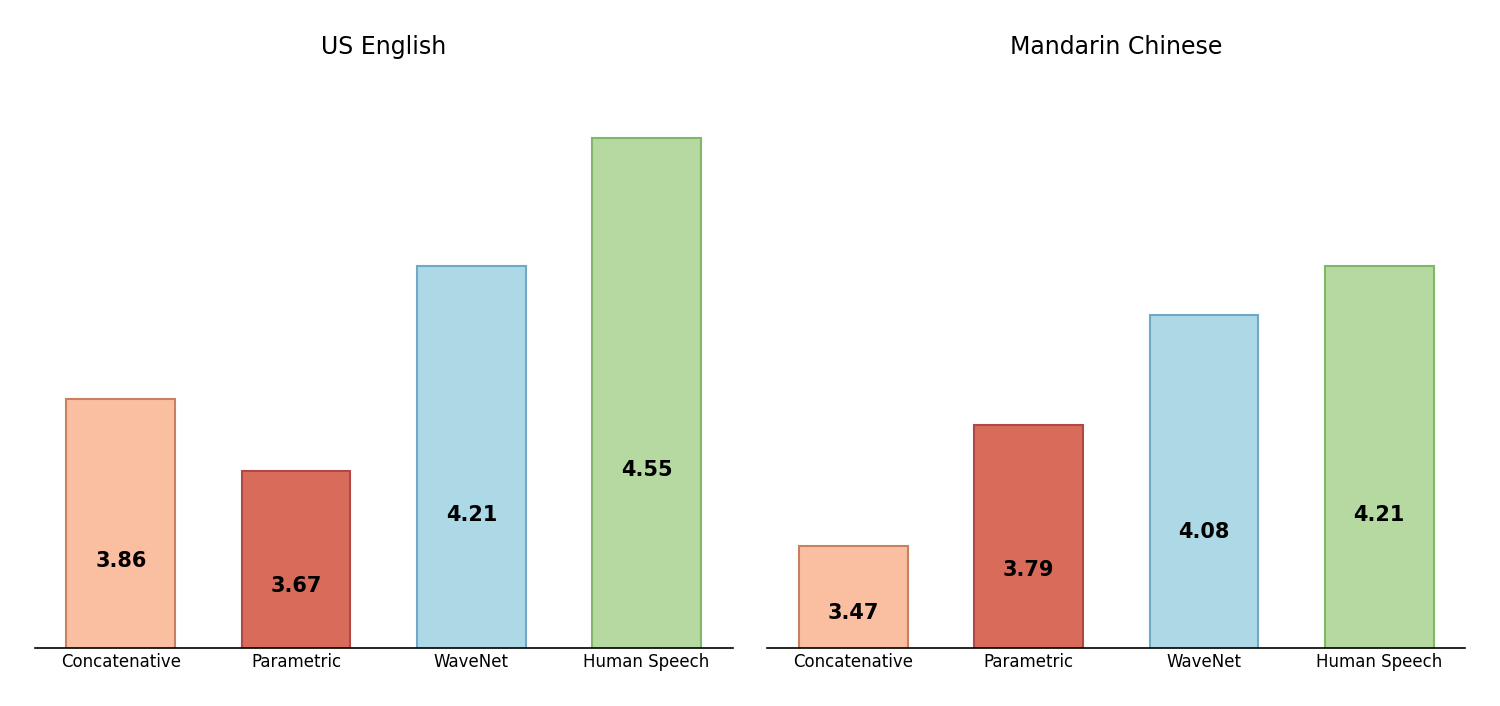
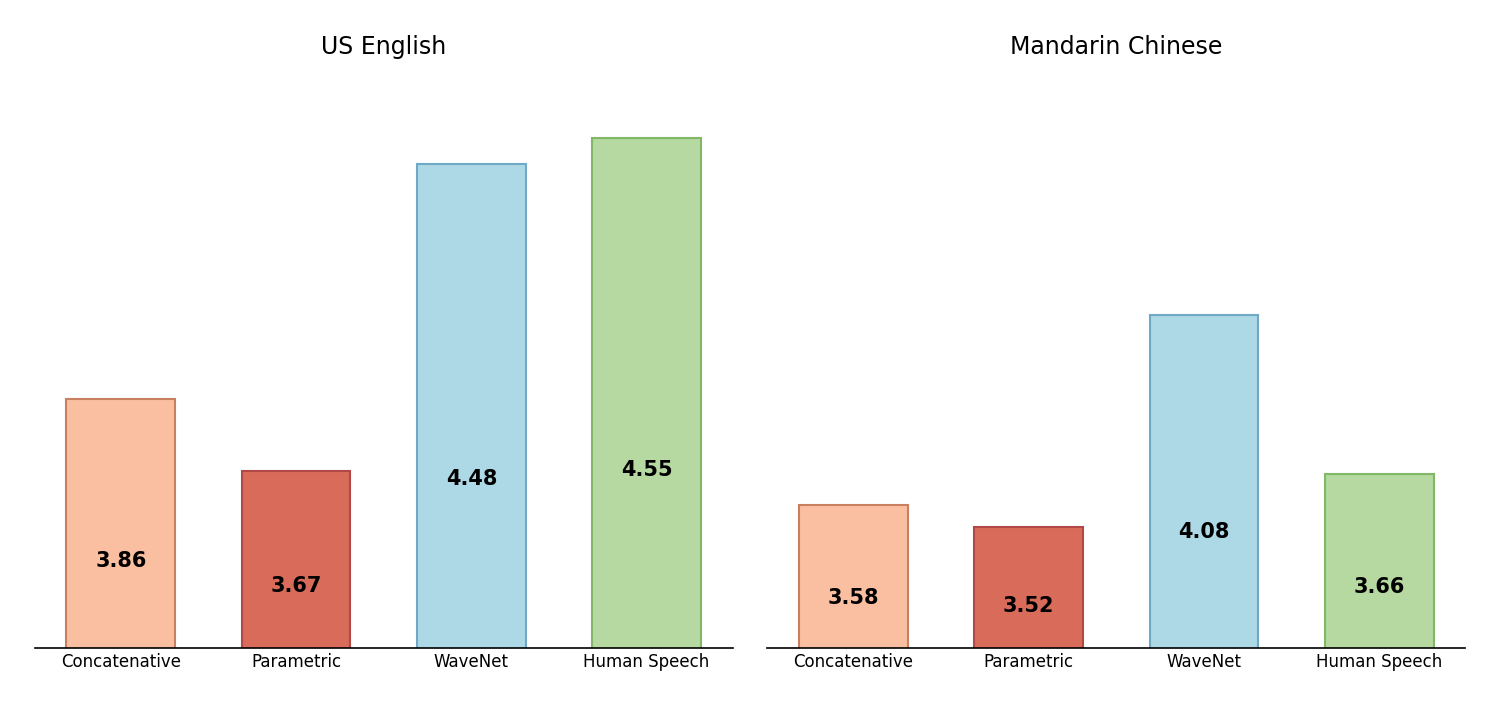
US English/WaveNet: 4.21 -> 4.48
Mandarin Chinese/Concatenative: 3.47 -> 3.58
Mandarin Chinese/Parametric: 3.79 -> 3.52
Mandarin Chinese/Human Speech: 4.21 -> 3.66
